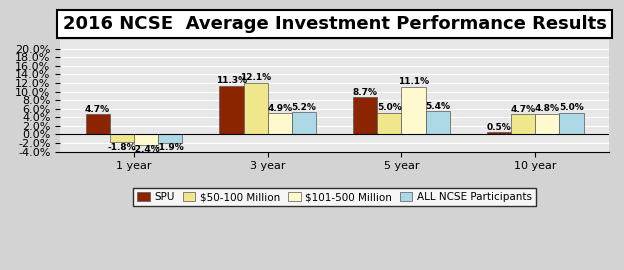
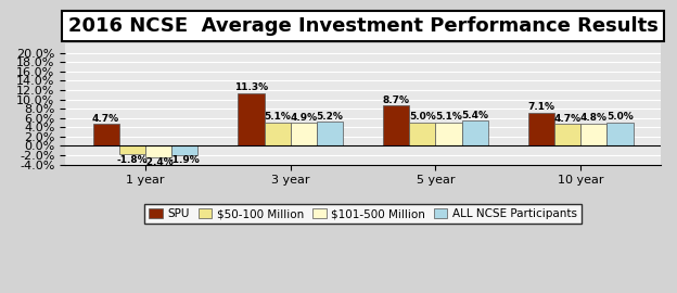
$50-100 Million/3 year: 12.1% -> 5.1%
$101-500 Million/5 year: 11.1% -> 5.1%
SPU/10 year: 0.5% -> 7.1%
